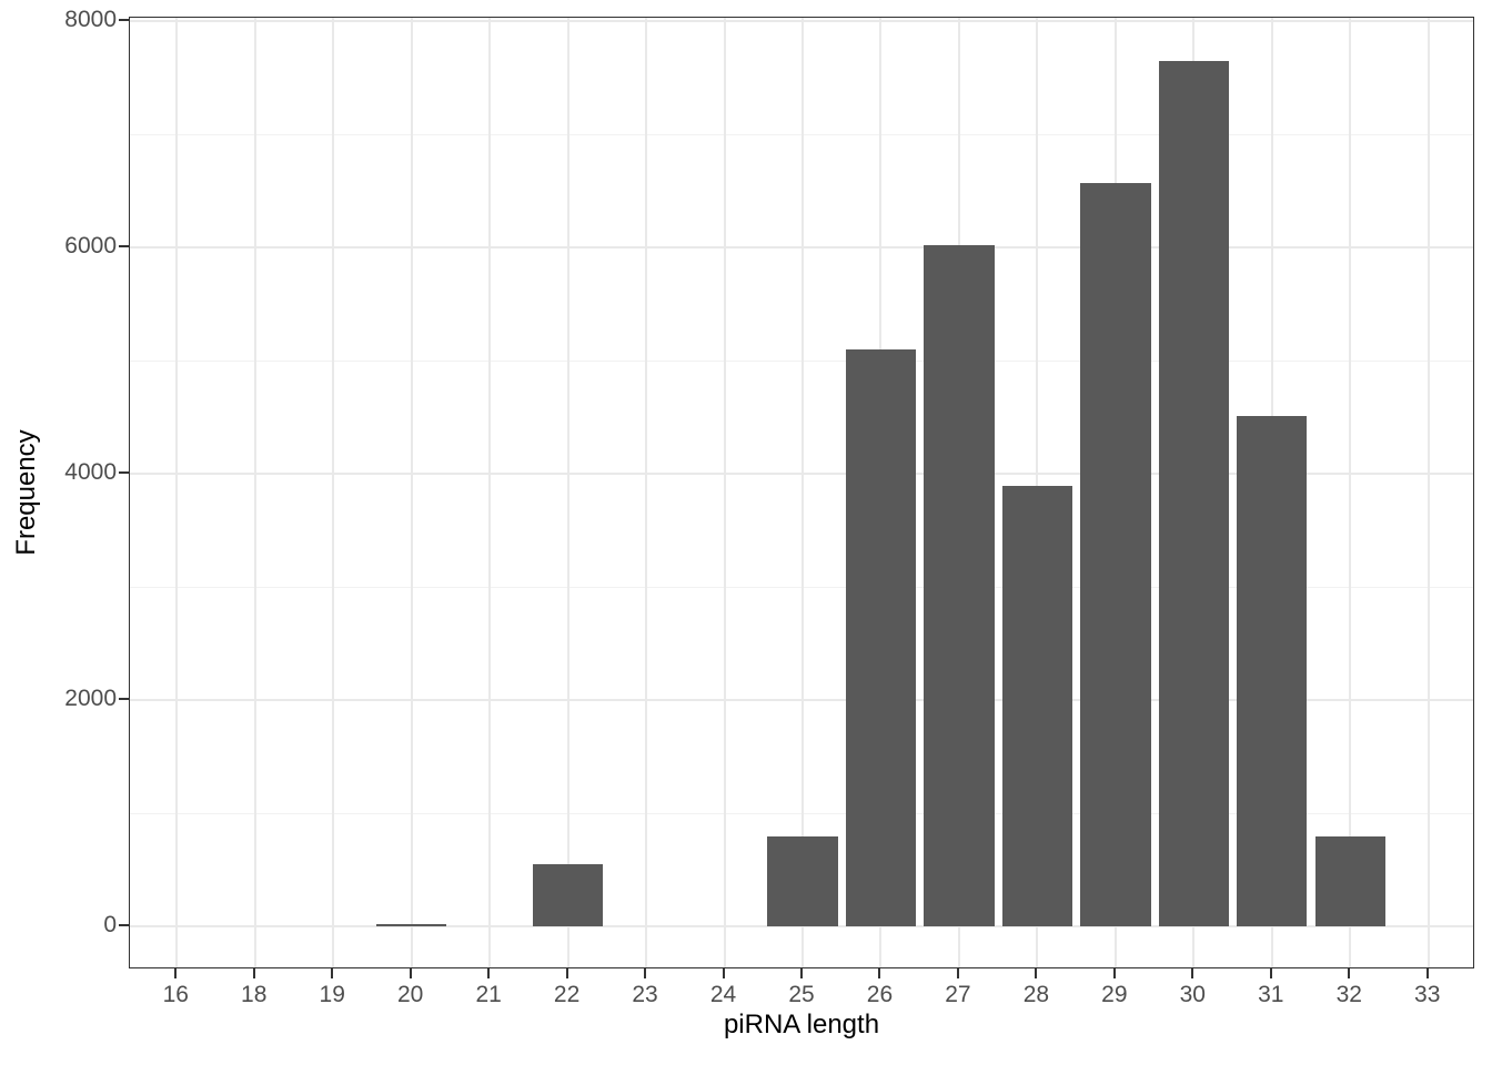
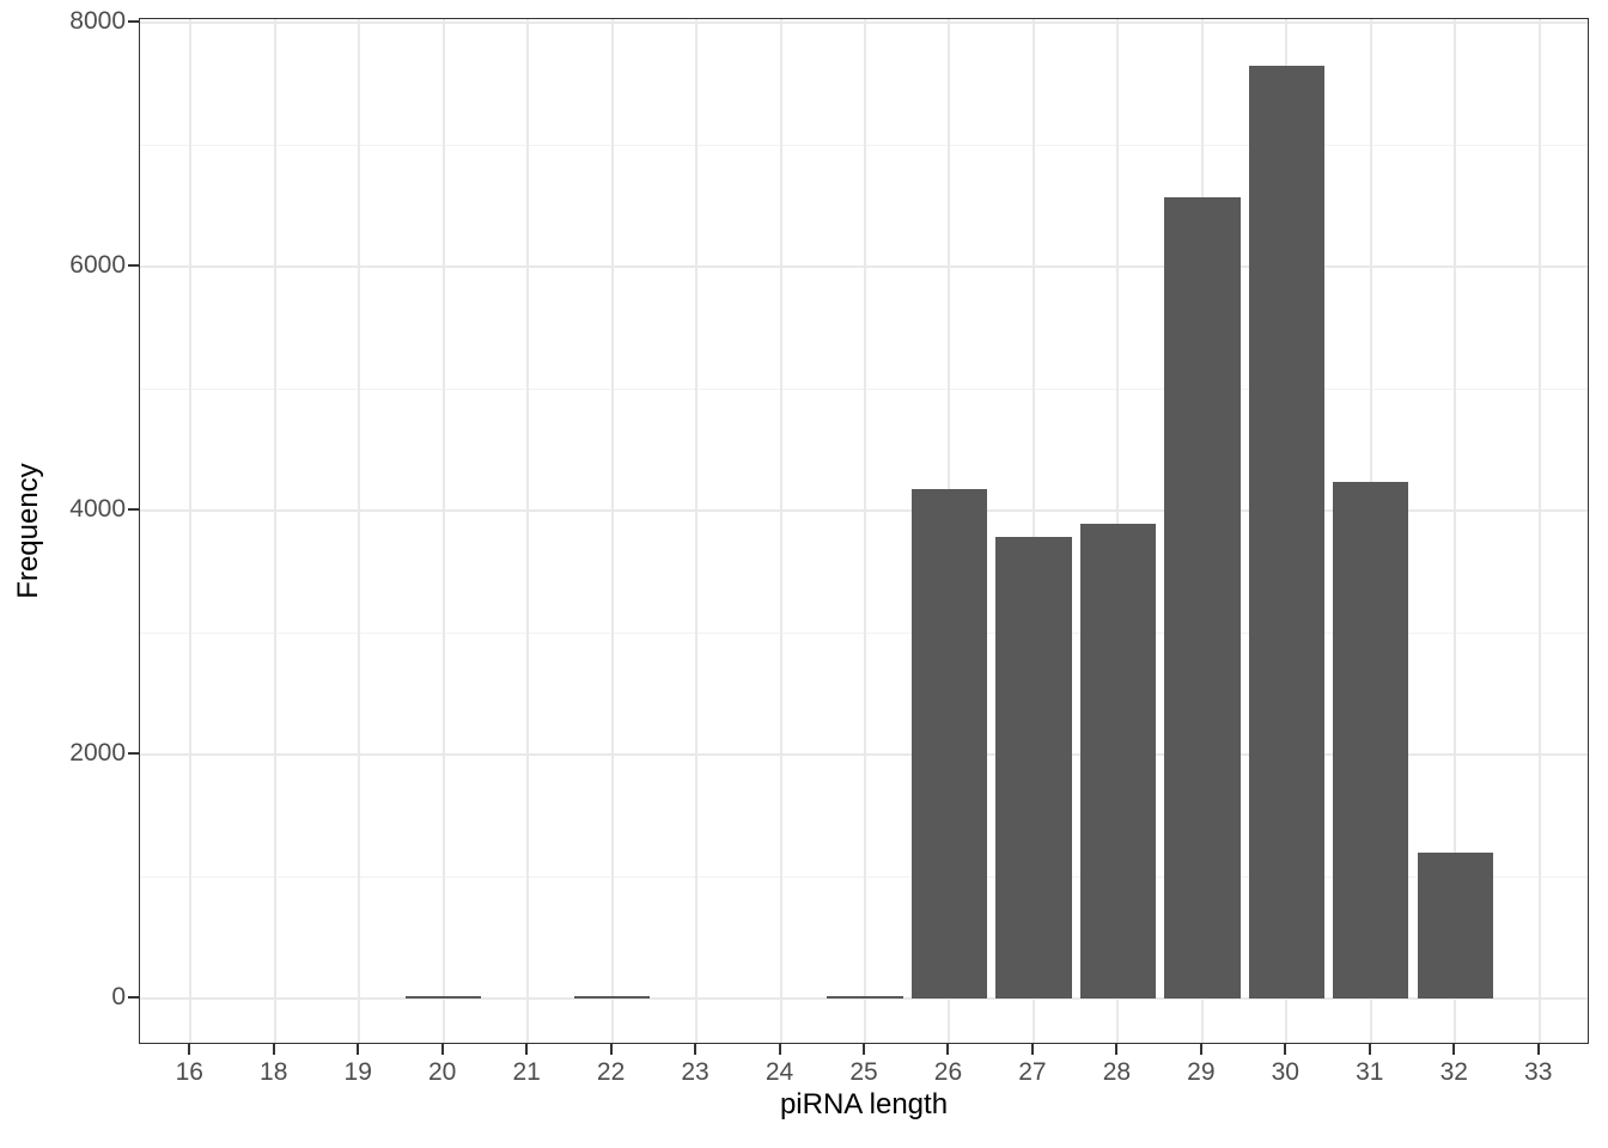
22: 550 -> 20
25: 790 -> 20
26: 5100 -> 4180
27: 6020 -> 3780
31: 4510 -> 4240
32: 790 -> 1200
